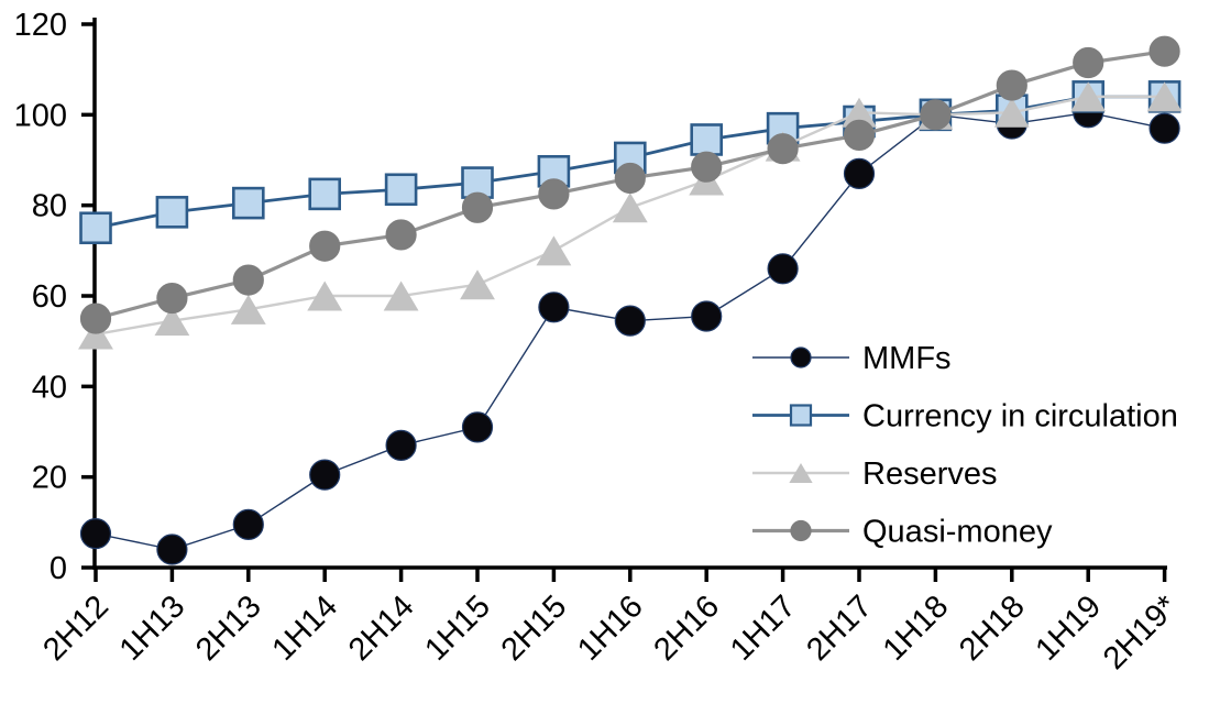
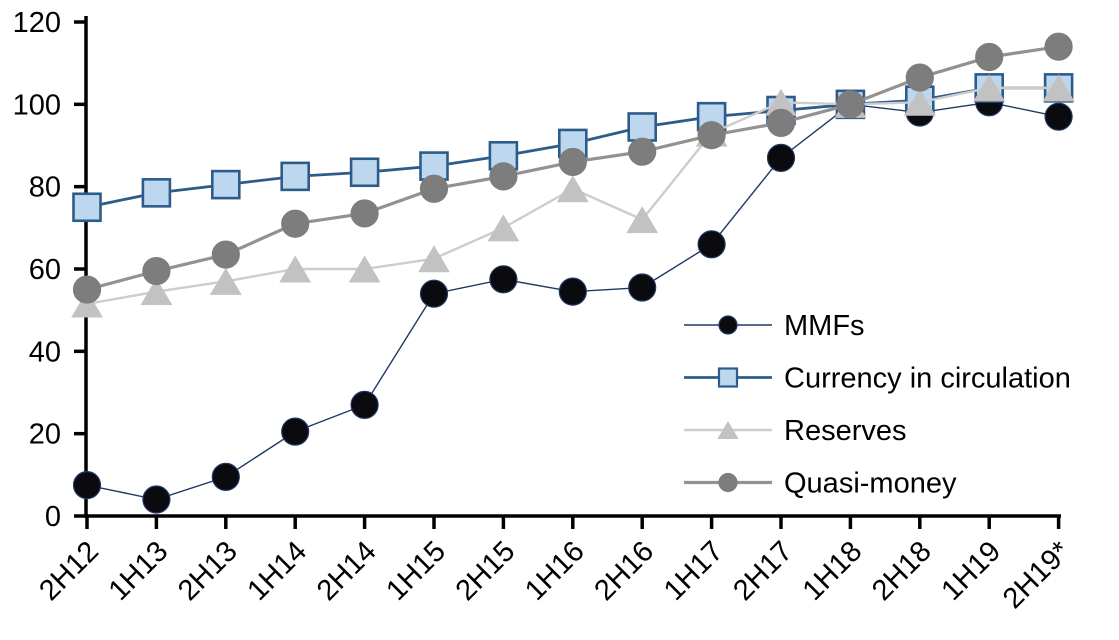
MMFs/1H15: 31 -> 54
Reserves/2H16: 86 -> 72
